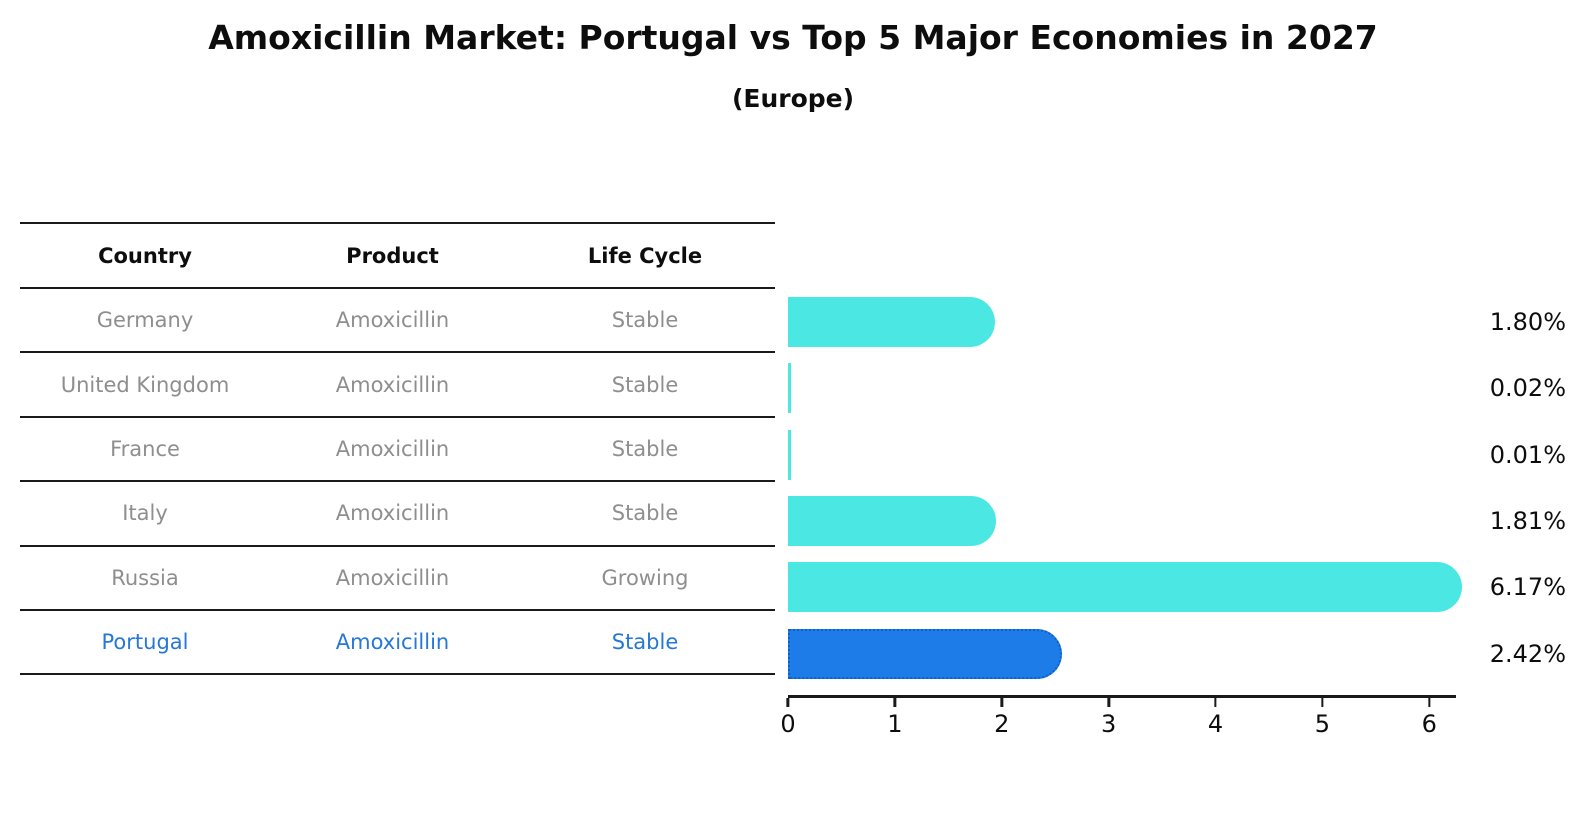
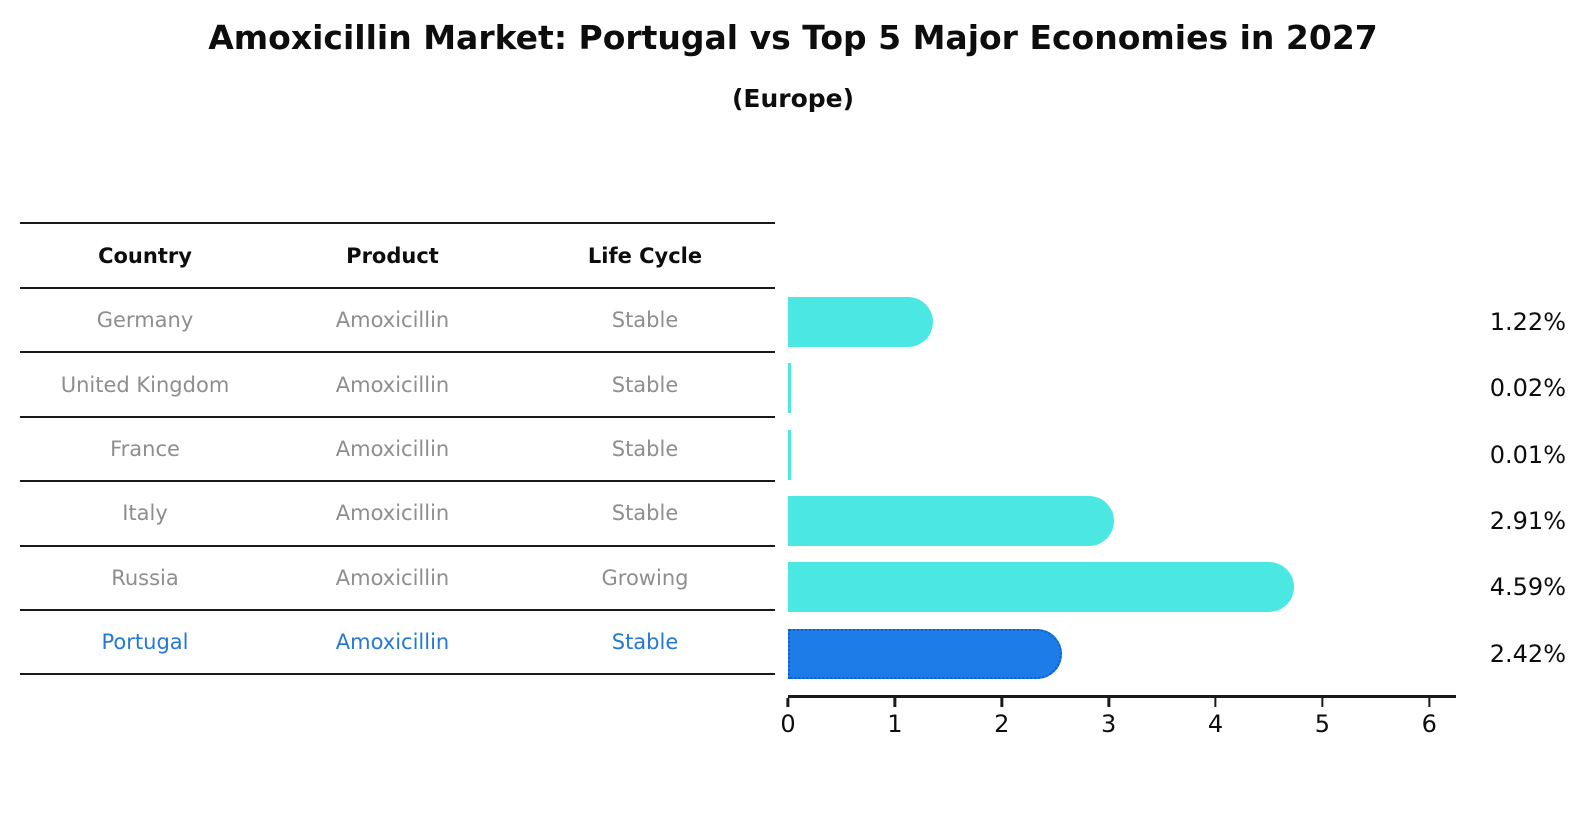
Germany: 1.80% -> 1.22%
Italy: 1.81% -> 2.91%
Russia: 6.17% -> 4.59%
